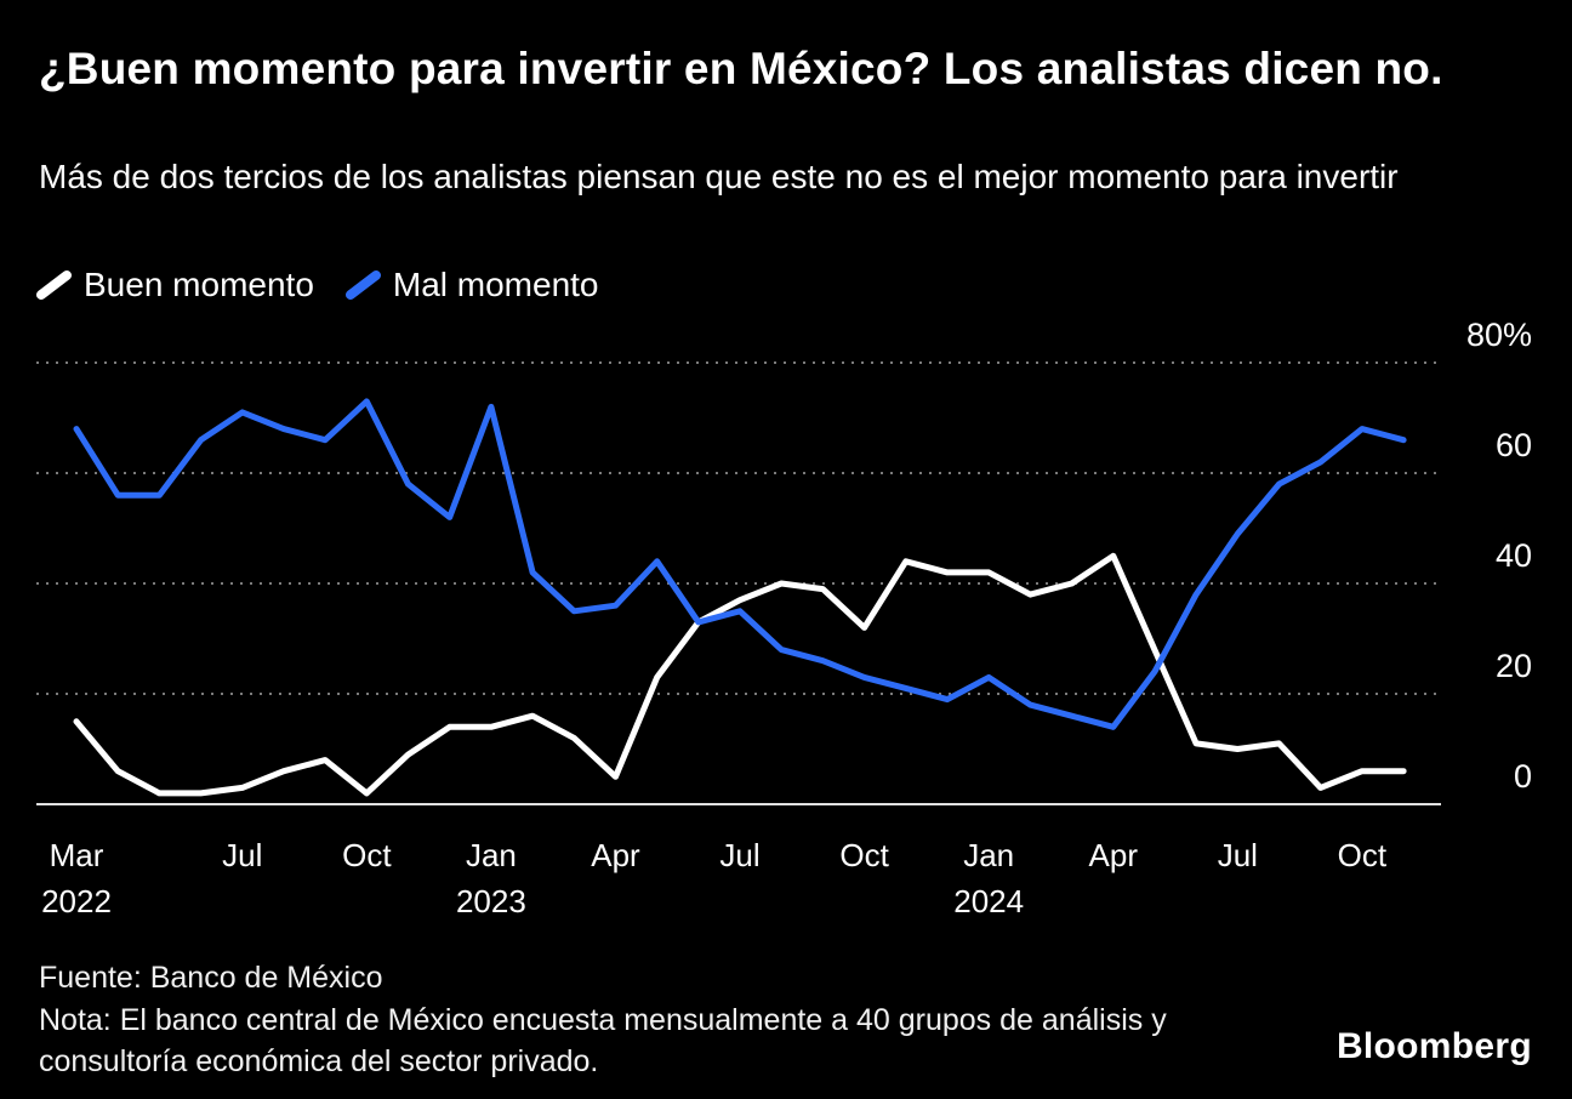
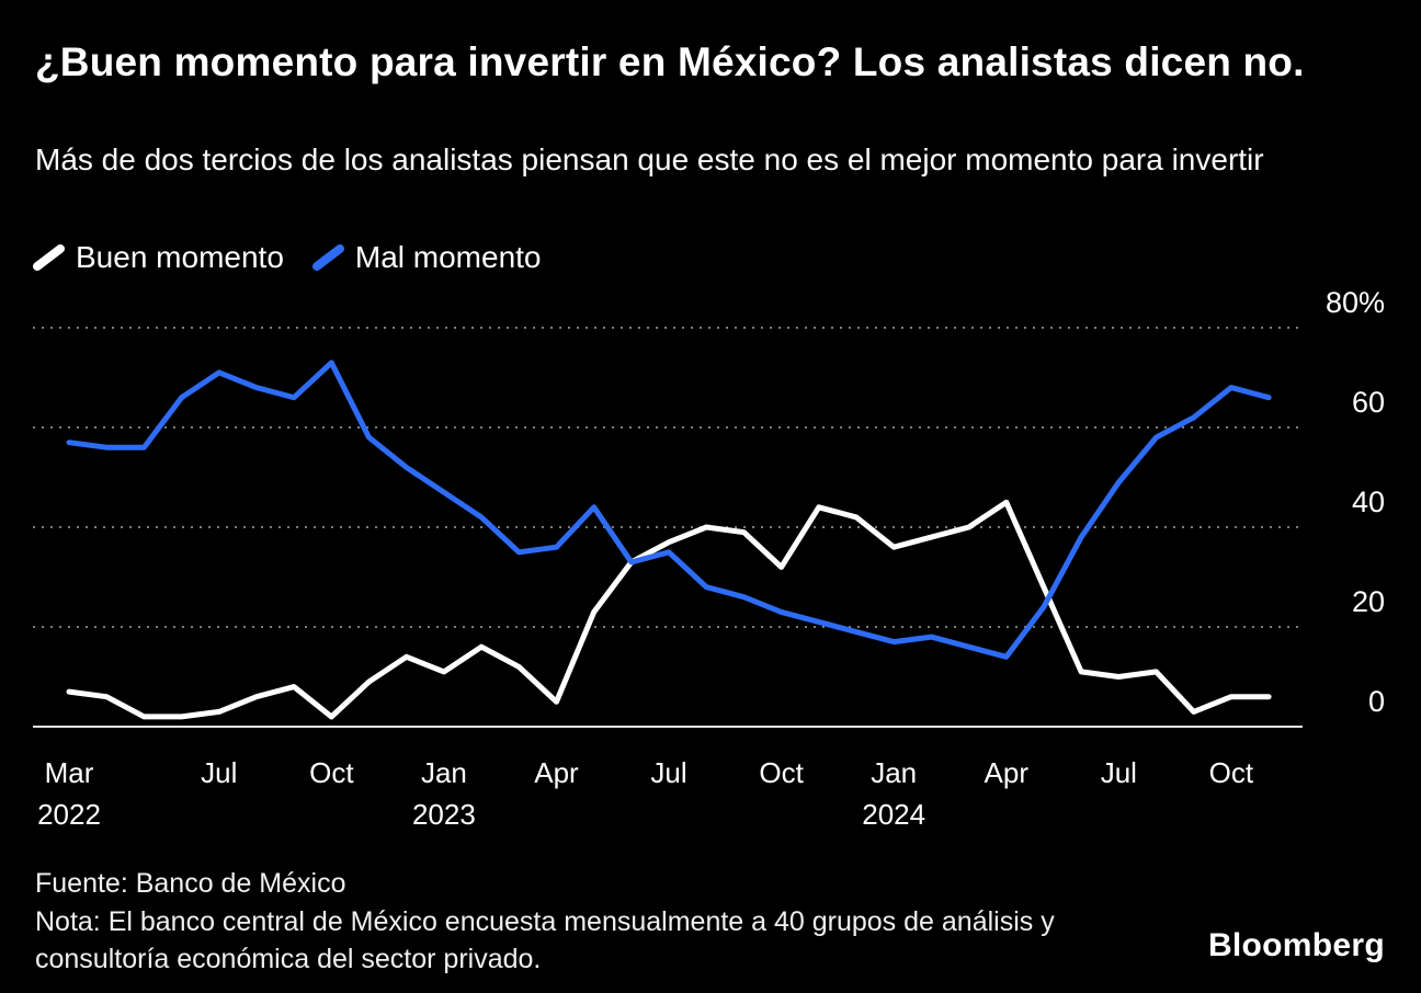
Buen momento/Mar 2022: 15% -> 7%
Mal momento/Mar 2022: 68% -> 57%
Buen momento/Jan 2023: 14% -> 11%
Mal momento/Jan 2023: 72% -> 47%
Buen momento/Jan 2024: 42% -> 36%
Mal momento/Jan 2024: 23% -> 17%
